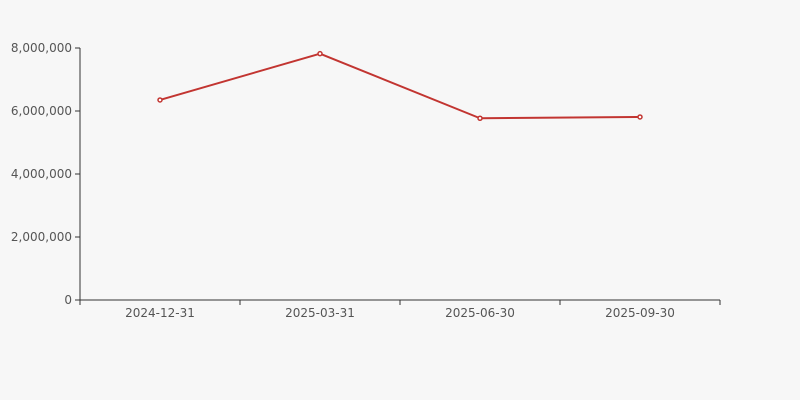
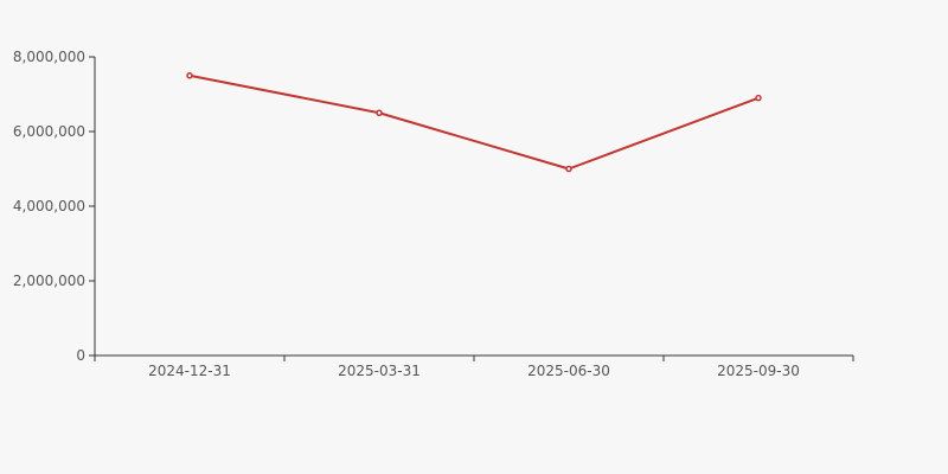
2024-12-31: 6400000 -> 7500000
2025-03-31: 7800000 -> 6500000
2025-06-30: 5800000 -> 5000000
2025-09-30: 5800000 -> 6900000
